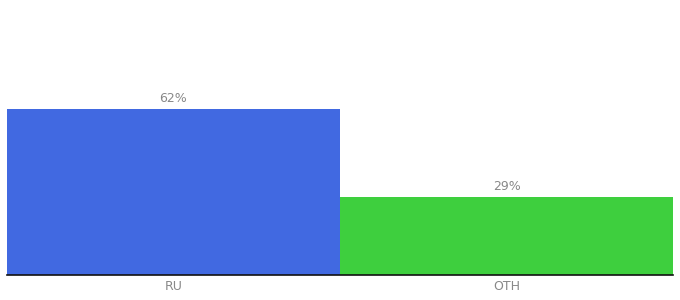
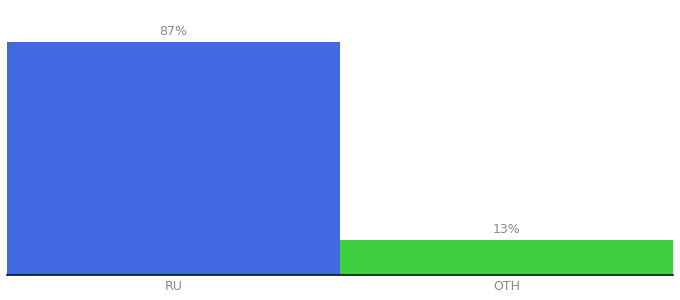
RU: 62% -> 87%
OTH: 29% -> 13%
